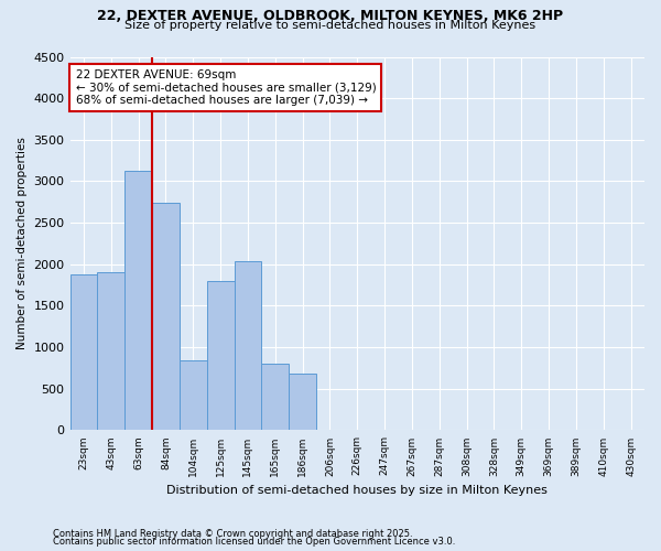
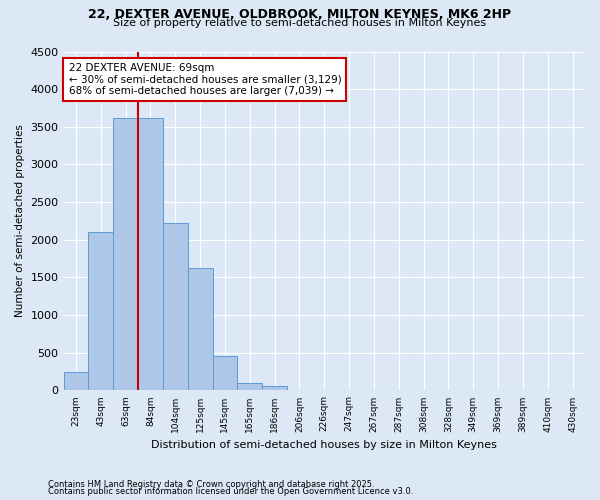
23sqm: 1880 -> 250
43sqm: 1900 -> 2100
63sqm: 3120 -> 3620
84sqm: 2740 -> 3620
104sqm: 840 -> 2220
125sqm: 1800 -> 1620
145sqm: 2040 -> 460
165sqm: 800 -> 100
186sqm: 680 -> 60
